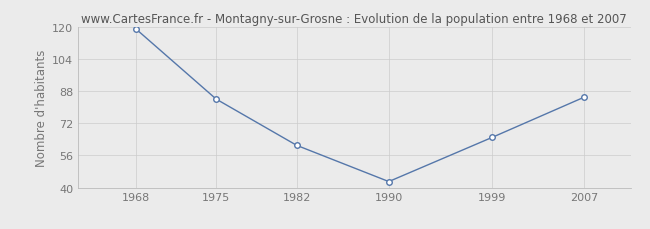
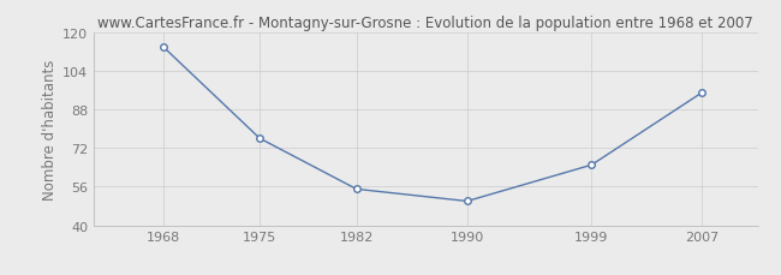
1968: 119 -> 114
1975: 84 -> 76
1982: 61 -> 55
1990: 43 -> 50
2007: 85 -> 95
